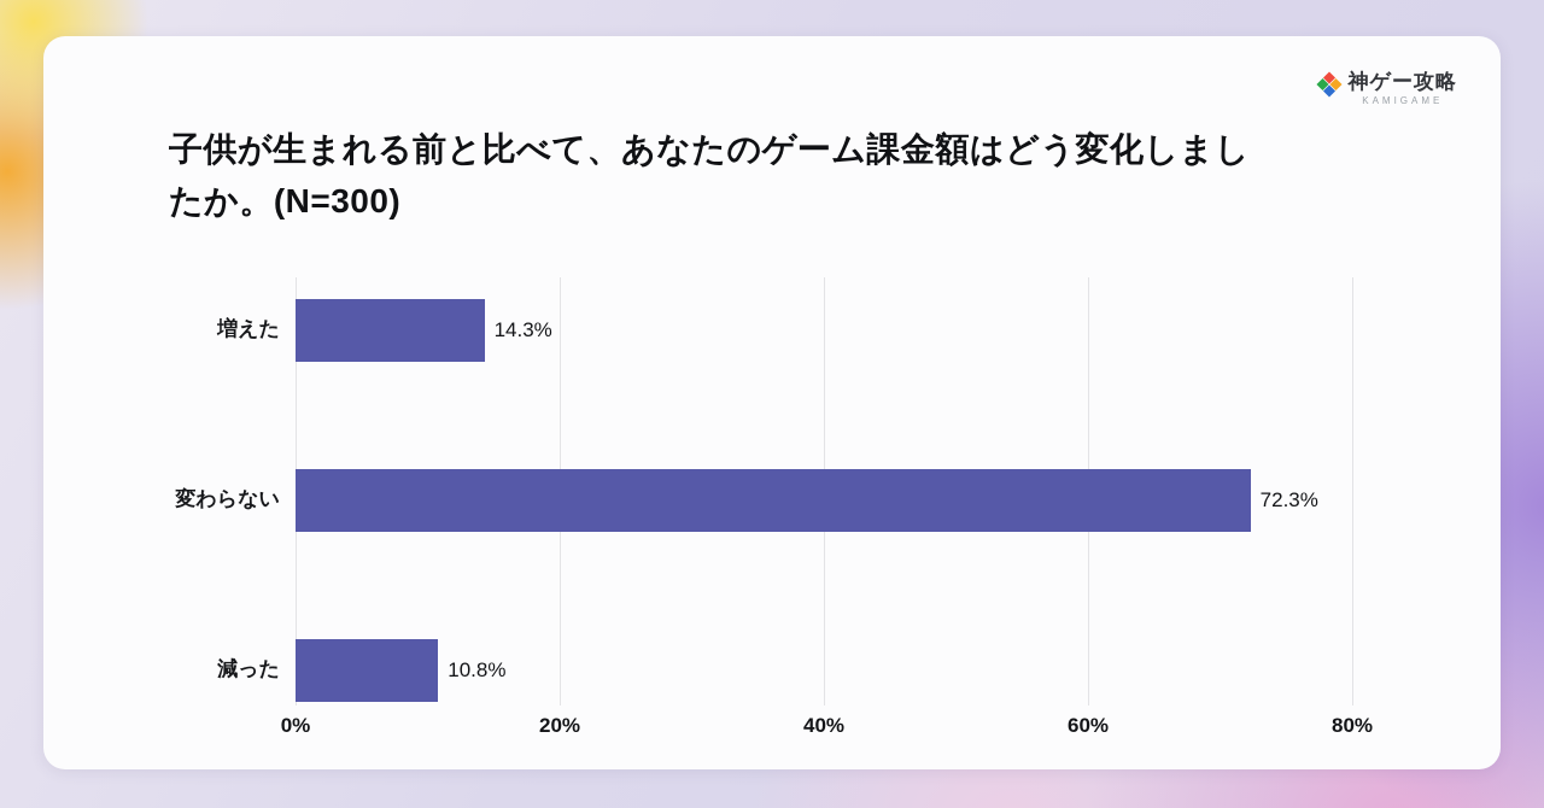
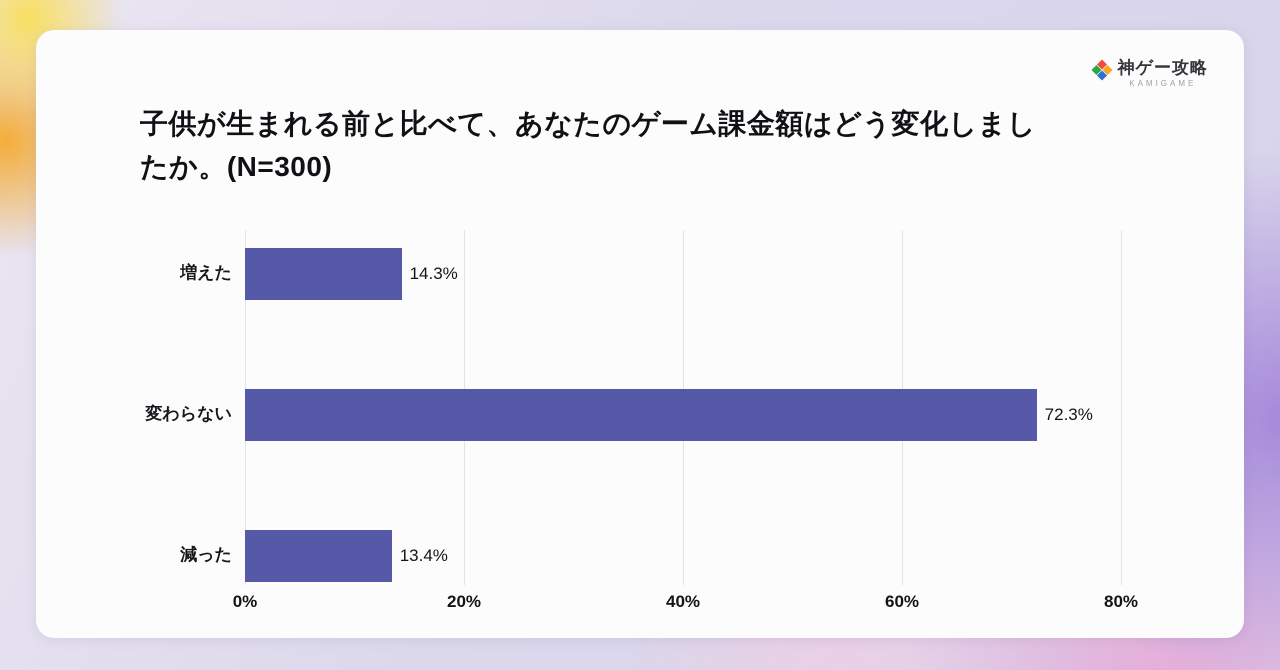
減った: 10.8% -> 13.4%
